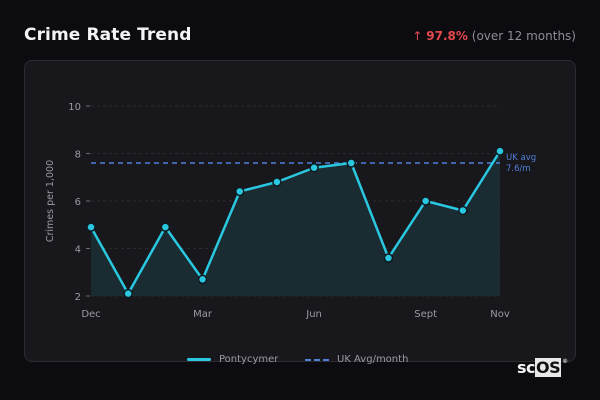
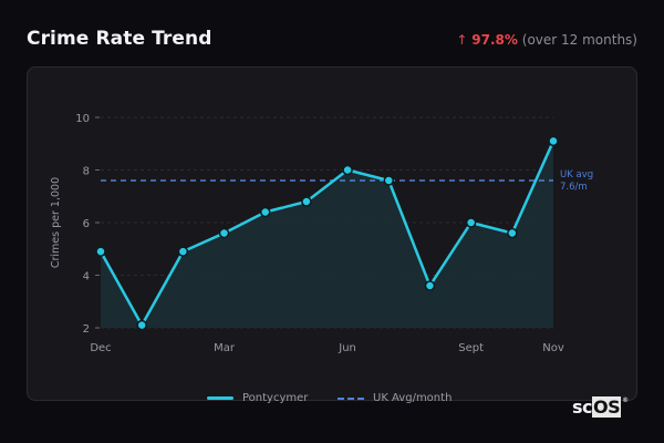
Pontycymer/Mar: 2.7 -> 5.6
Pontycymer/Jun: 7.4 -> 8.0
Pontycymer/Nov: 8.1 -> 9.1
